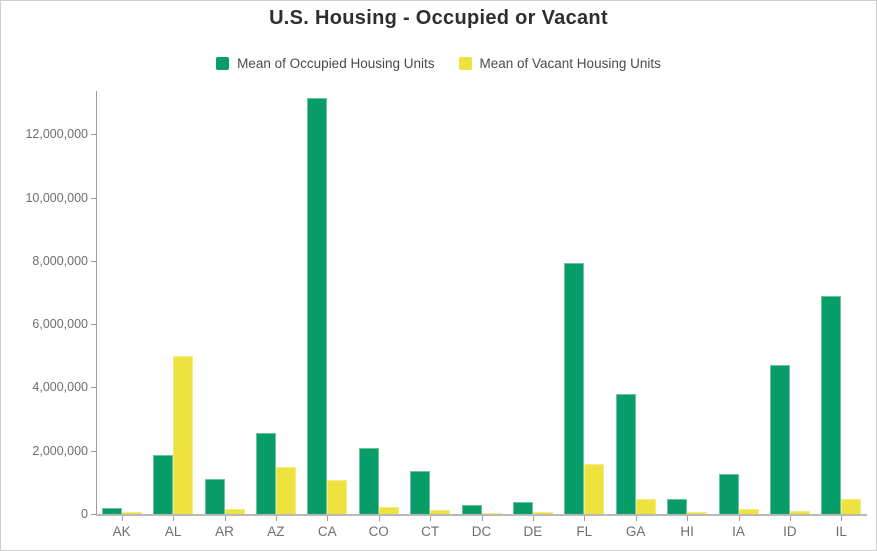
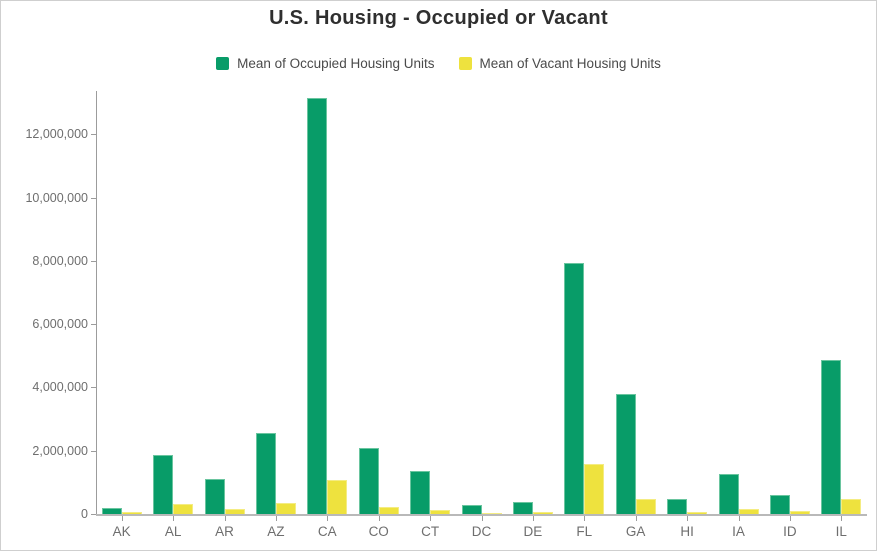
Mean of Vacant Housing Units/AL: 5000000 -> 300000
Mean of Vacant Housing Units/AZ: 1500000 -> 400000
Mean of Occupied Housing Units/ID: 4700000 -> 600000
Mean of Occupied Housing Units/IL: 6900000 -> 4900000
